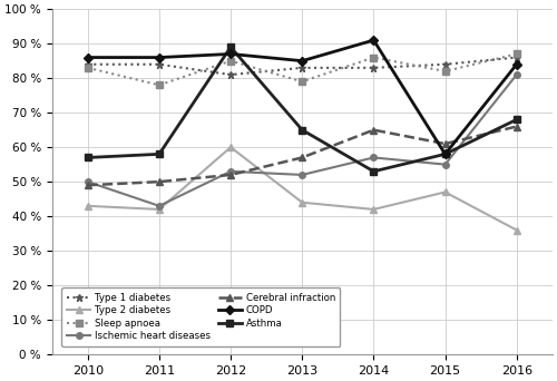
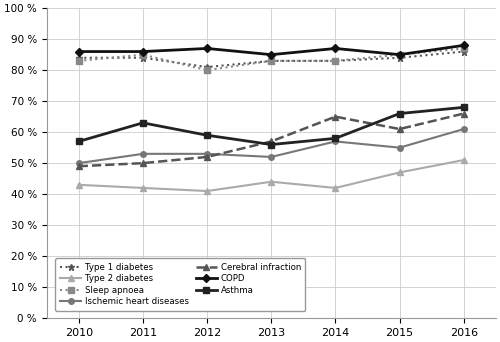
Sleep apnoea/2011: 78 % -> 85 %
Ischemic heart diseases/2011: 43 % -> 53 %
Asthma/2011: 58 % -> 63 %
Type 2 diabetes/2012: 60 % -> 41 %
Sleep apnoea/2012: 85 % -> 80 %
Asthma/2012: 89 % -> 59 %
Sleep apnoea/2013: 79 % -> 83 %
Asthma/2013: 65 % -> 56 %
Sleep apnoea/2014: 86 % -> 83 %
COPD/2014: 91 % -> 87 %
Asthma/2014: 53 % -> 58 %
Sleep apnoea/2015: 82 % -> 85 %
COPD/2015: 58 % -> 85 %
Asthma/2015: 58 % -> 66 %
Type 2 diabetes/2016: 36 % -> 51 %
Ischemic heart diseases/2016: 81 % -> 61 %
COPD/2016: 84 % -> 88 %
